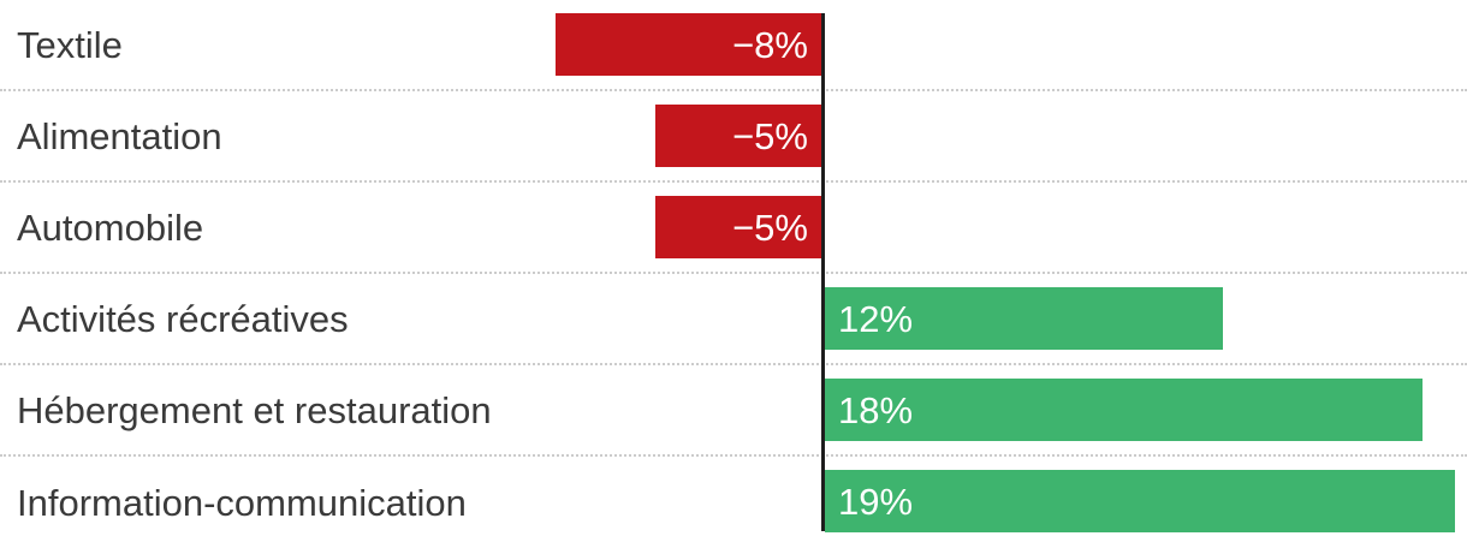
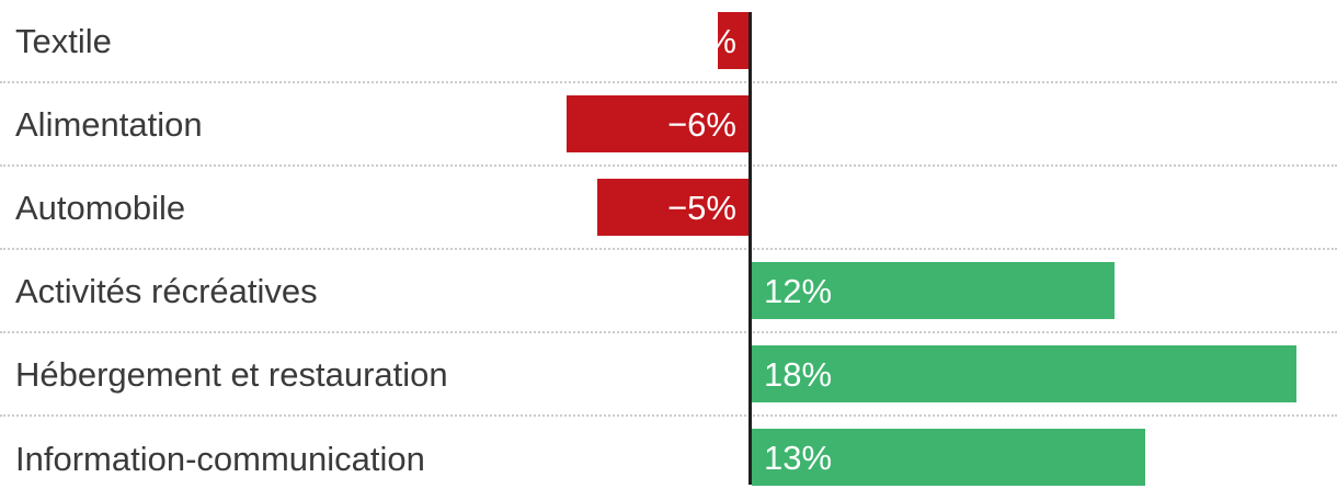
Textile: −8% -> −1%
Alimentation: −5% -> −6%
Information-communication: 19% -> 13%
